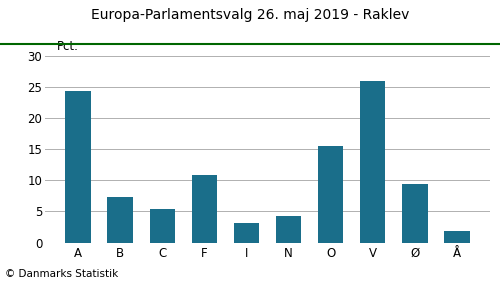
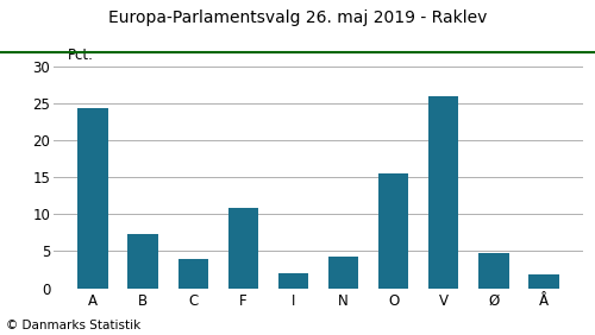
C: 5.4 -> 3.9
I: 3.2 -> 2.0
Ø: 9.4 -> 4.7
